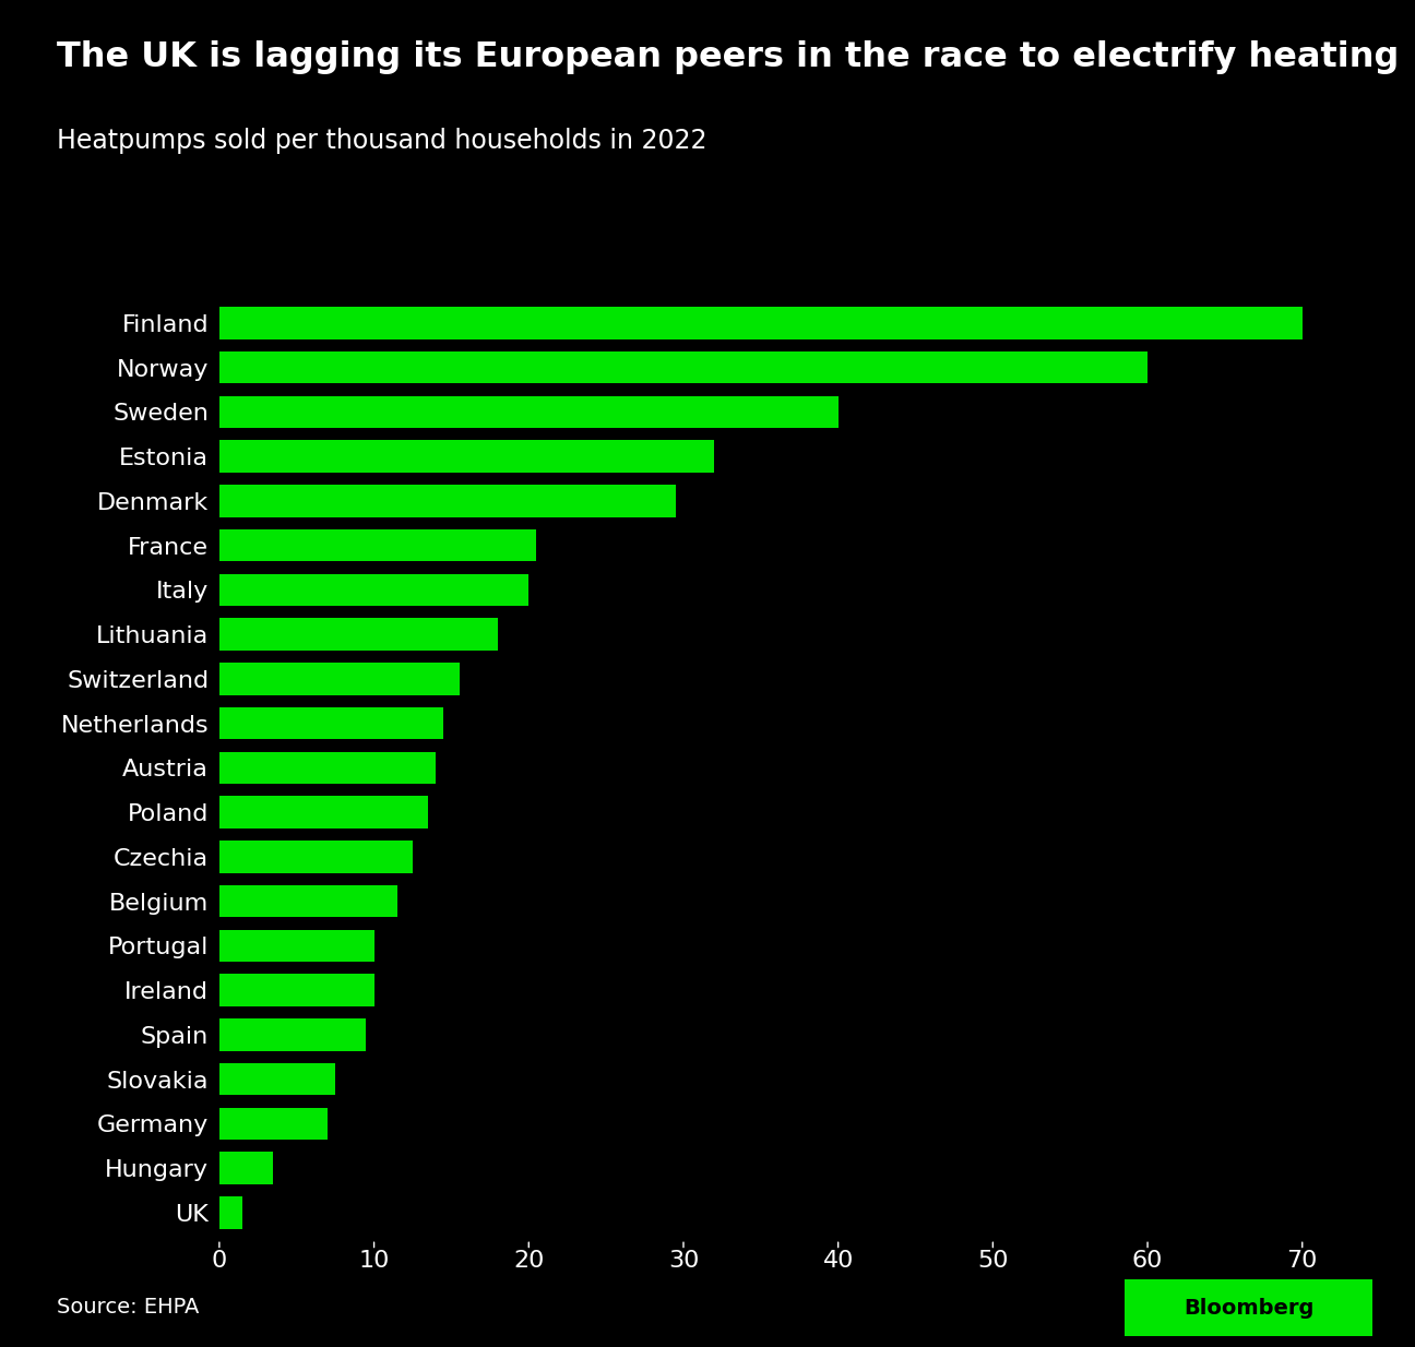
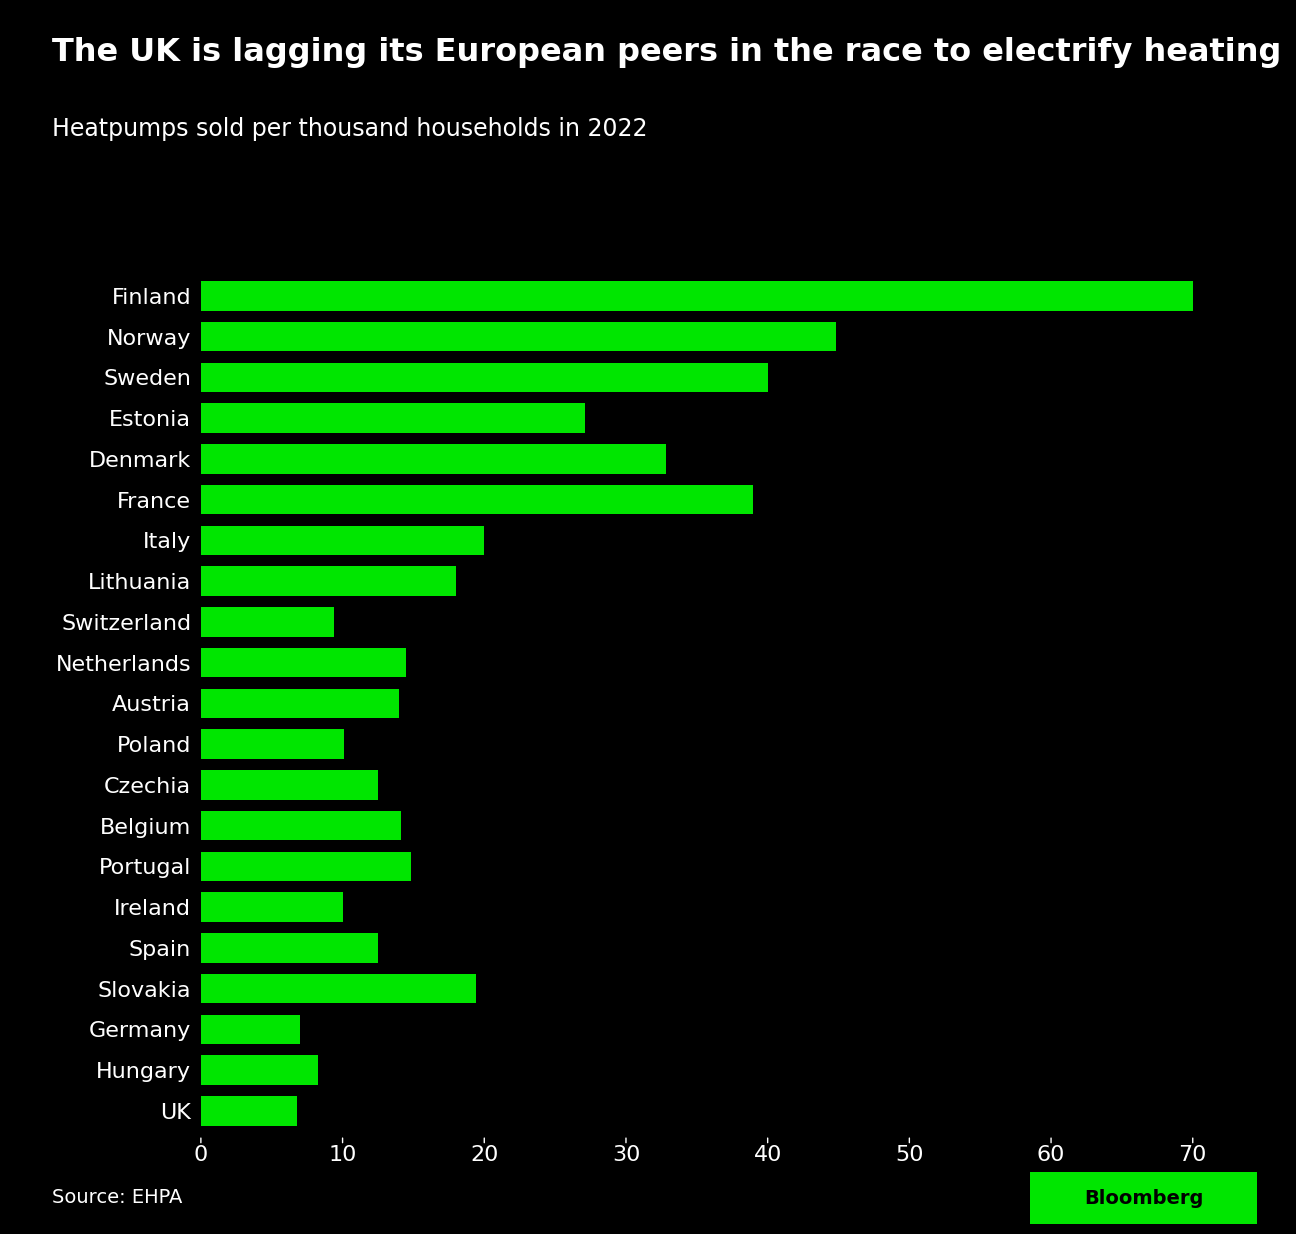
Norway: 60.0 -> 44.8
Estonia: 32.0 -> 27.1
Denmark: 29.5 -> 32.8
France: 20.5 -> 39.0
Switzerland: 15.5 -> 9.4
Poland: 13.5 -> 10.1
Belgium: 11.5 -> 14.1
Portugal: 10.0 -> 14.8
Spain: 9.5 -> 12.5
Slovakia: 7.5 -> 19.4
Hungary: 3.5 -> 8.3
UK: 1.5 -> 6.8
